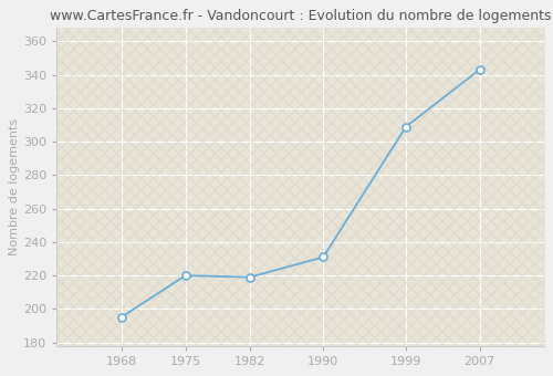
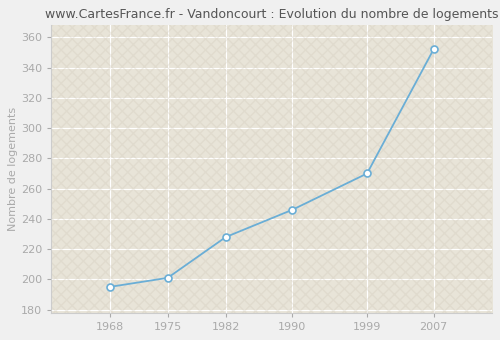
1975: 220 -> 201
1982: 219 -> 228
1990: 231 -> 246
1999: 309 -> 270
2007: 343 -> 352
